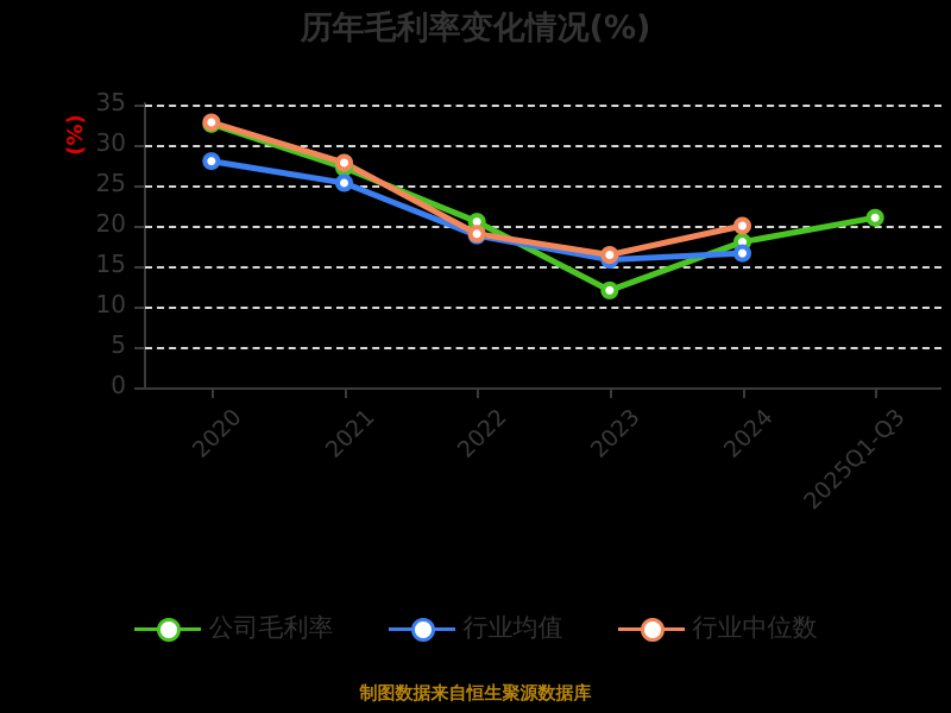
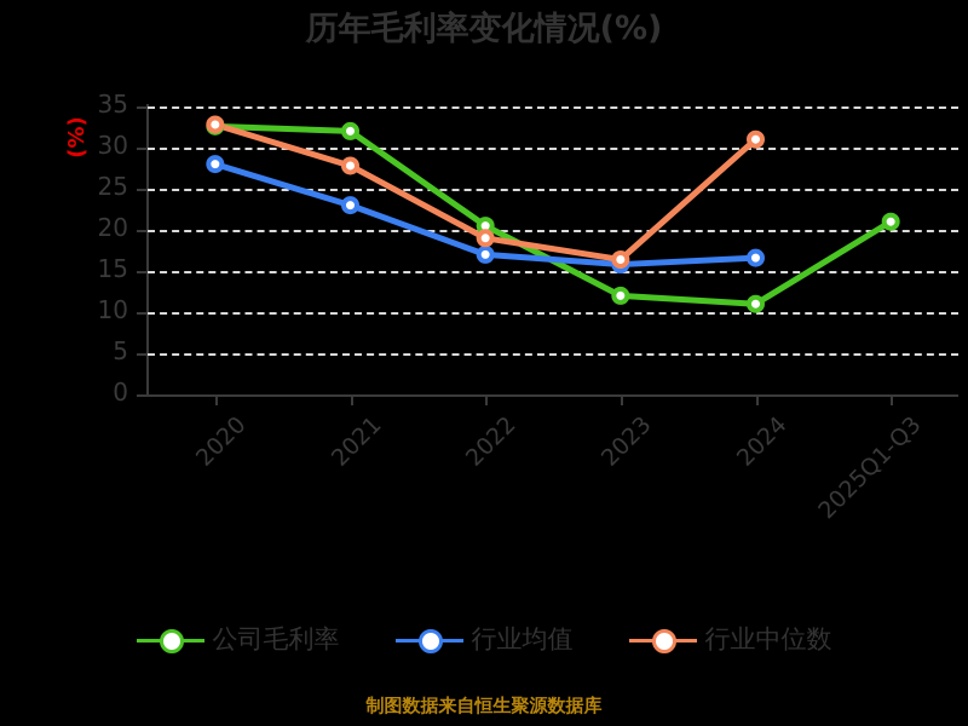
公司毛利率/2021: 27 -> 32
行业均值/2021: 25 -> 23
行业均值/2022: 19 -> 17
公司毛利率/2024: 18 -> 11
行业中位数/2024: 20 -> 31
